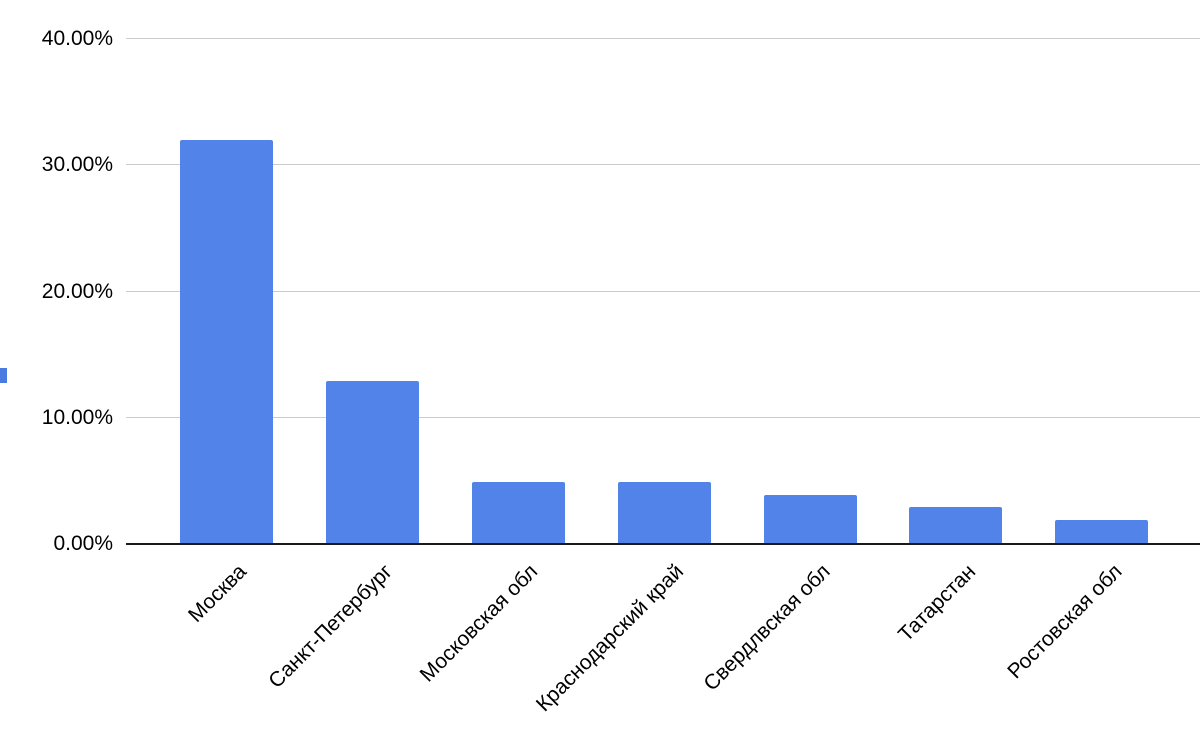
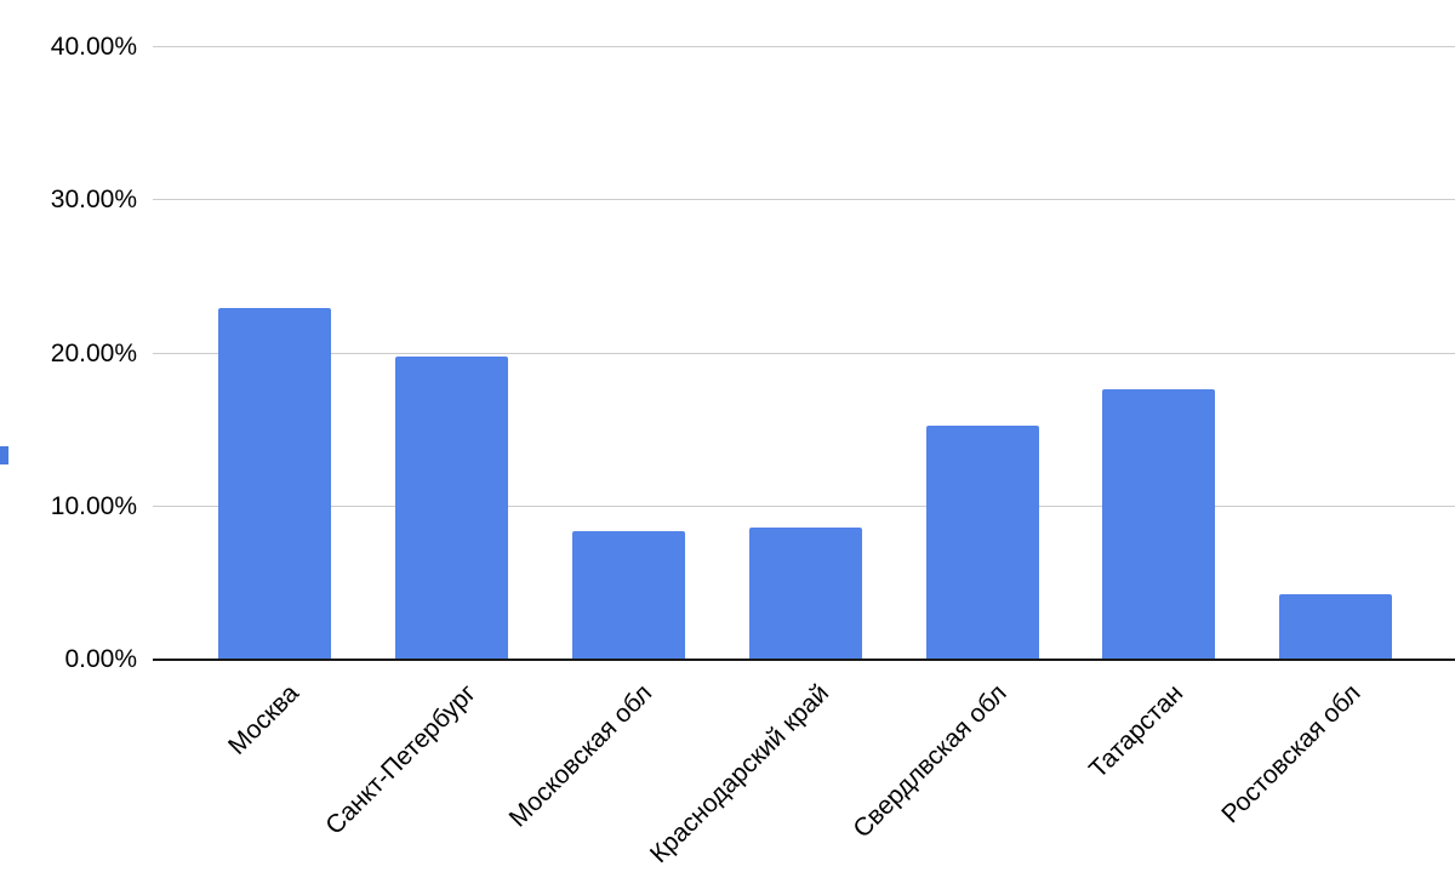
Москва: 32.0% -> 23.0%
Санкт-Петербург: 12.9% -> 19.8%
Московская обл: 4.9% -> 8.4%
Краснодарский край: 4.9% -> 8.6%
Свердлвская обл: 3.9% -> 15.3%
Татарстан: 2.9% -> 17.7%
Ростовская обл: 1.9% -> 4.3%
